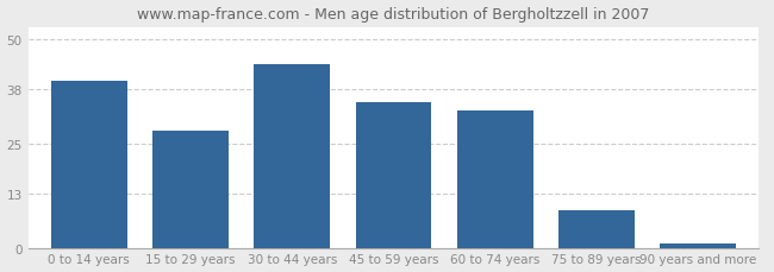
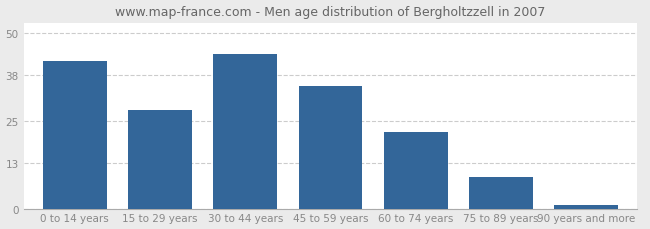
0 to 14 years: 40 -> 42
60 to 74 years: 33 -> 22
